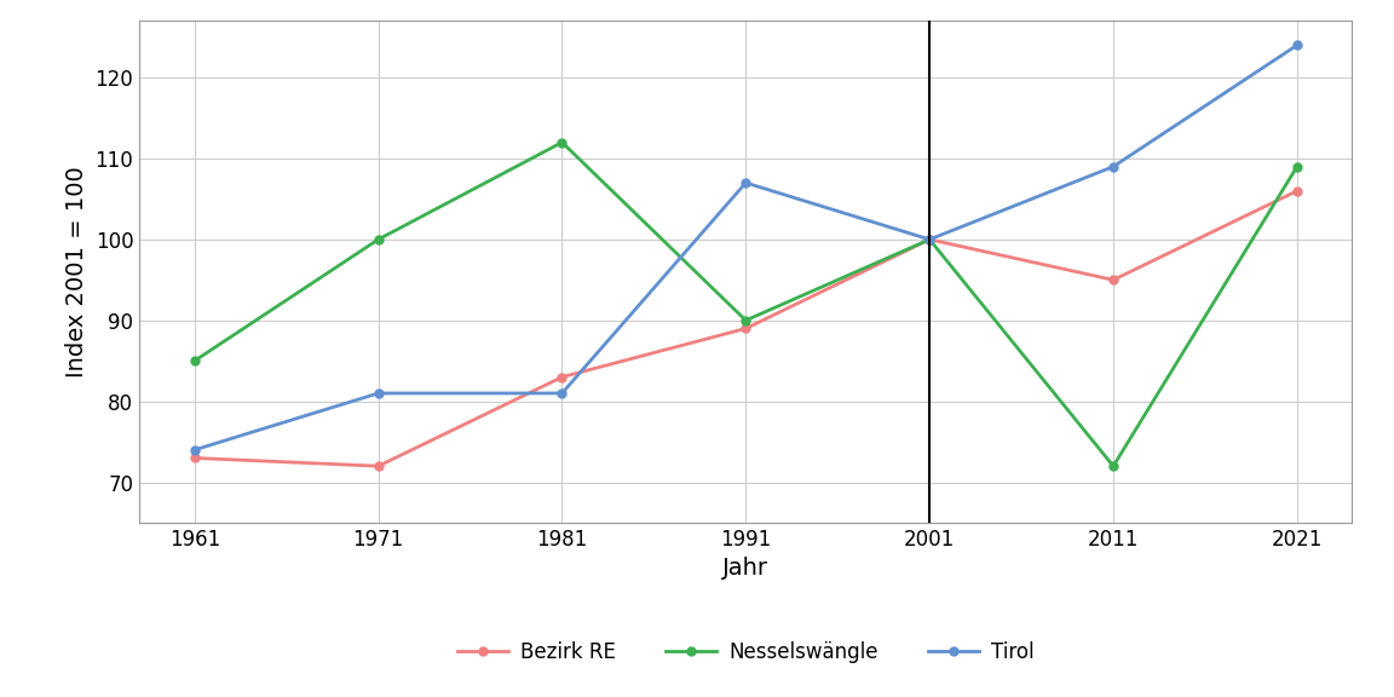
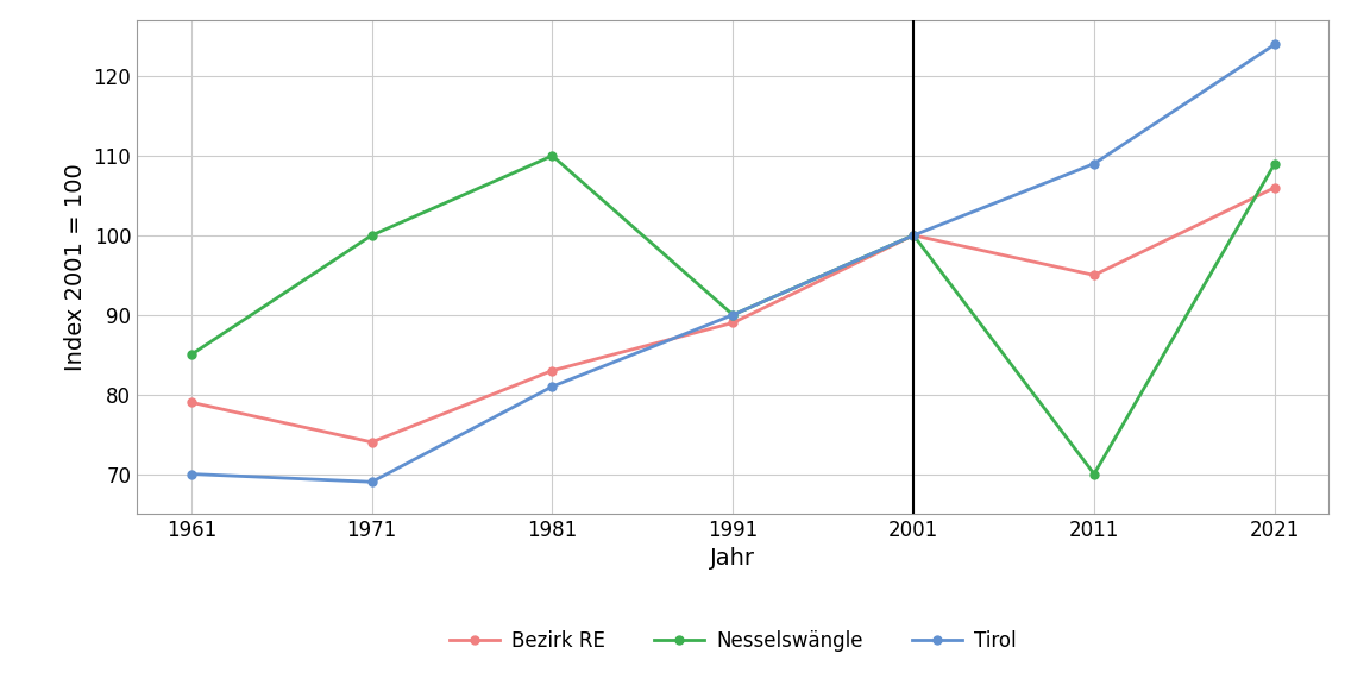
Bezirk RE/1961: 73 -> 79
Tirol/1961: 74 -> 70
Bezirk RE/1971: 72 -> 74
Tirol/1971: 81 -> 69
Nesselswängle/1981: 112 -> 110
Tirol/1991: 107 -> 90
Nesselswängle/2011: 72 -> 70
